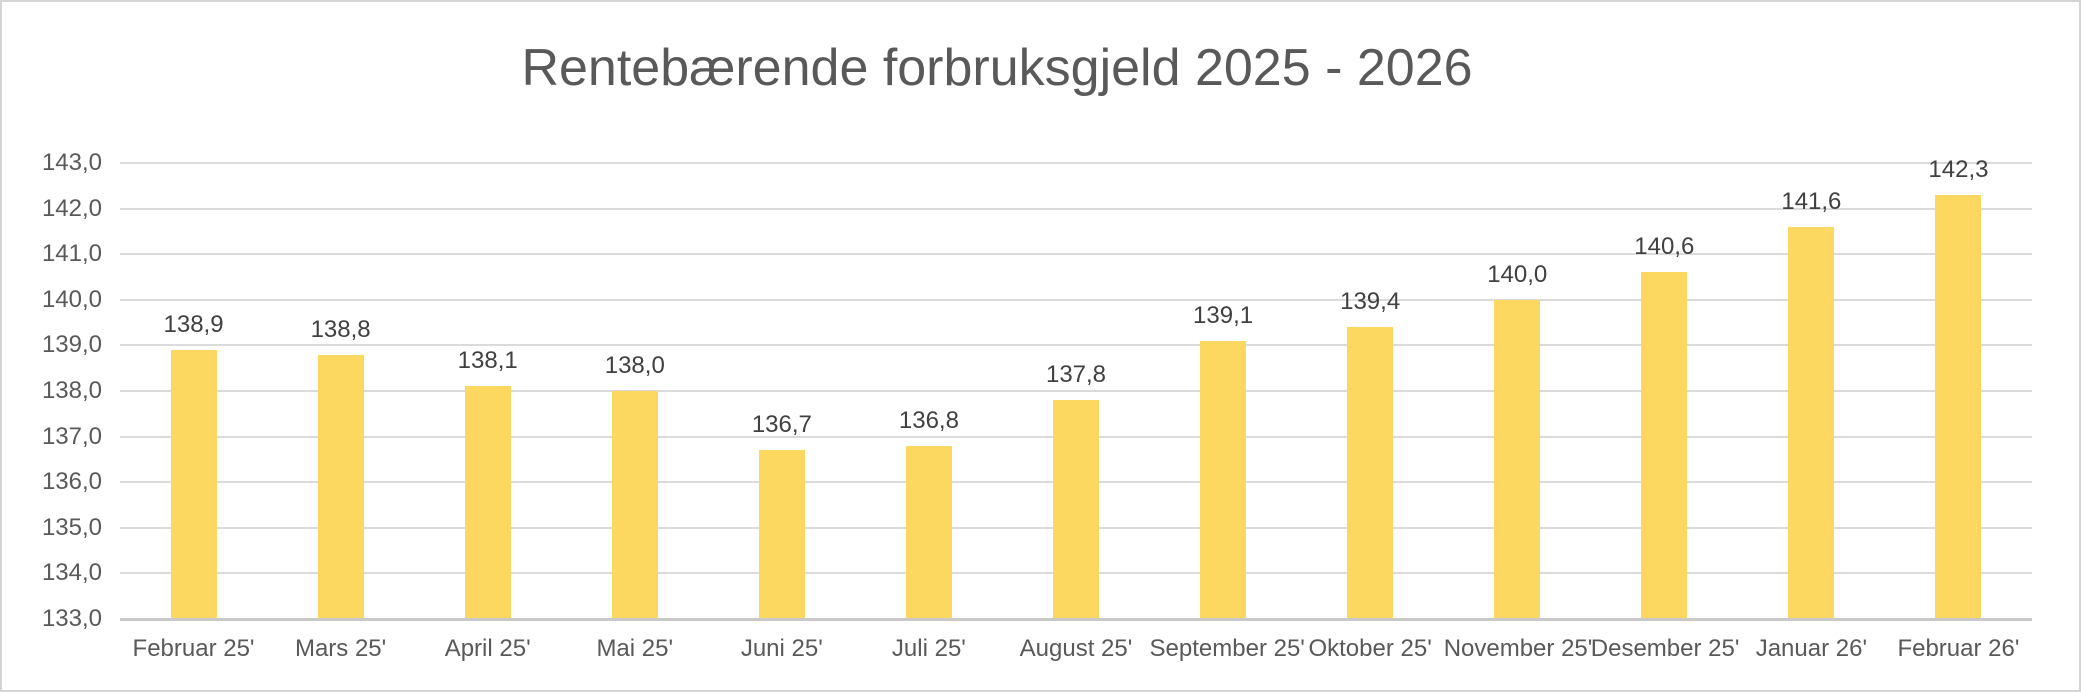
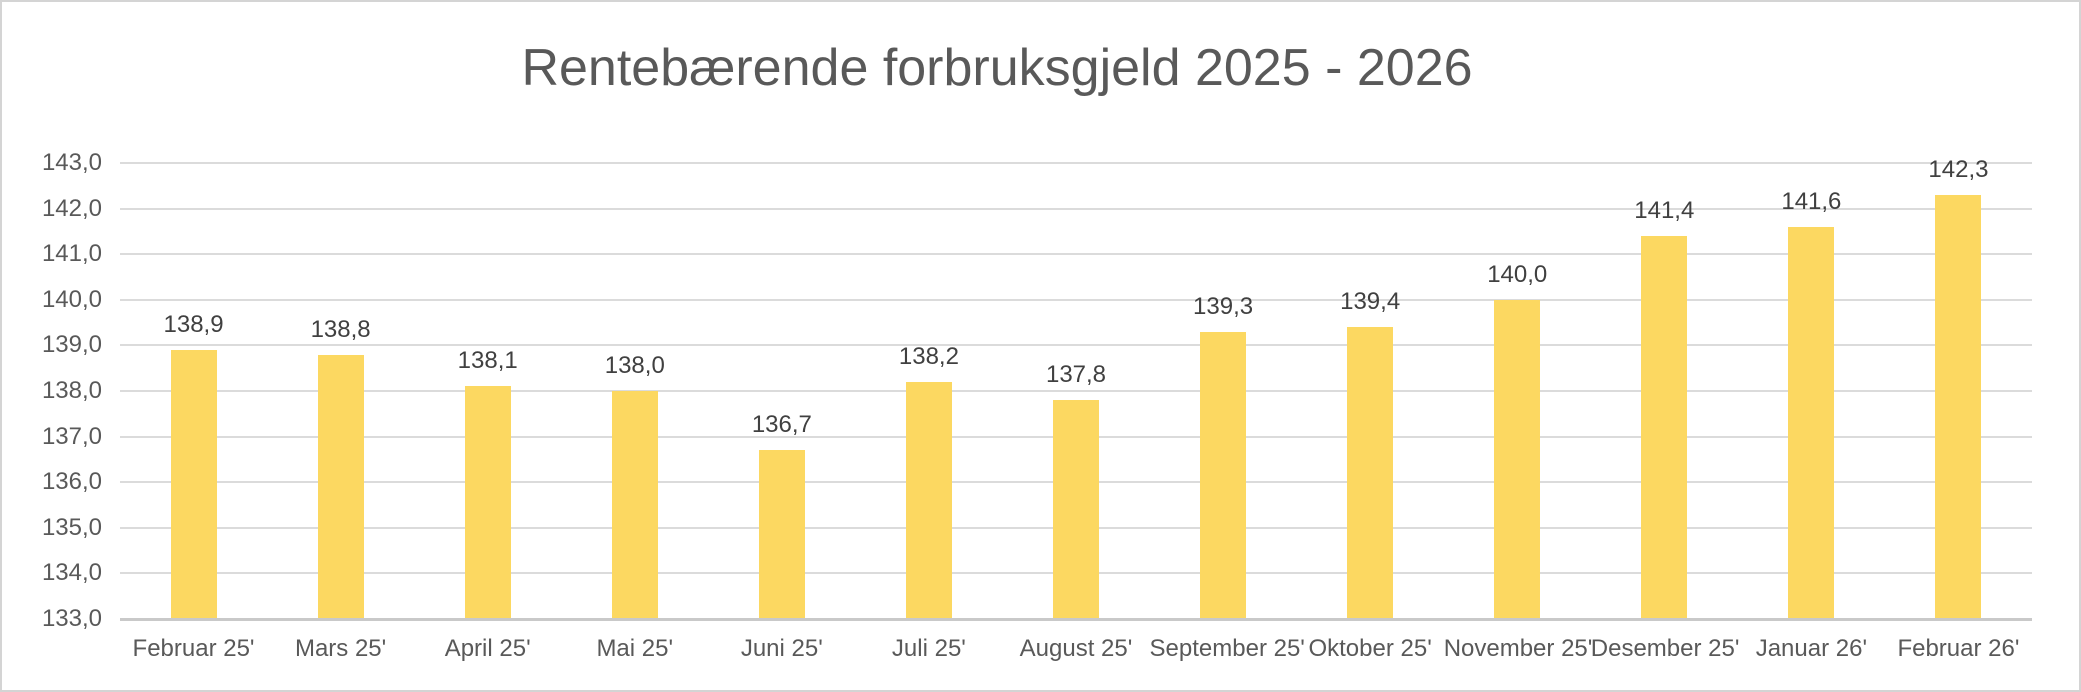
Juli 25': 136,8 -> 138,2
September 25': 139,1 -> 139,3
Desember 25': 140,6 -> 141,4
